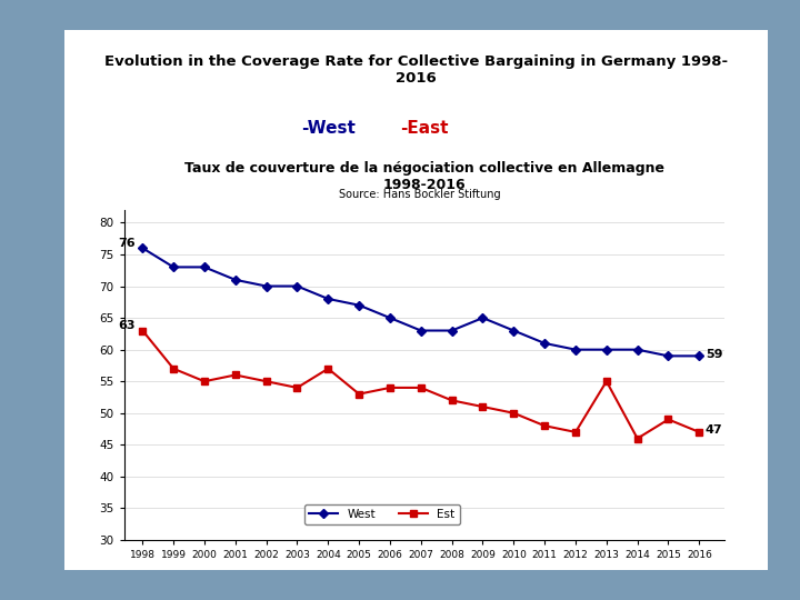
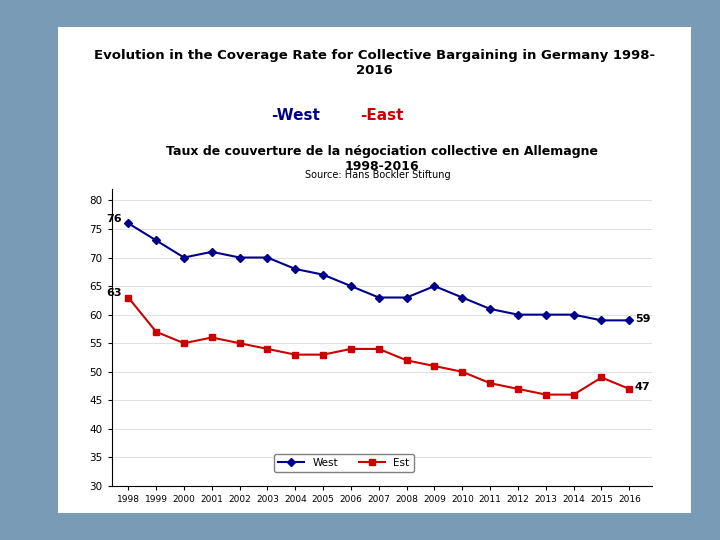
West/2000: 73 -> 70
Est/2004: 57 -> 53
Est/2013: 55 -> 46
